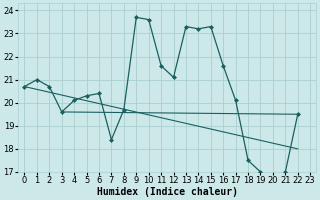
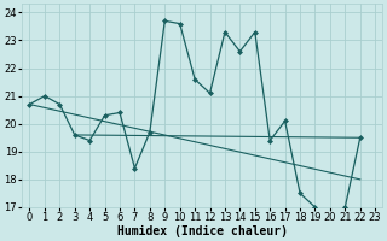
4: 20.1 -> 19.4
14: 23.2 -> 22.6
16: 21.6 -> 19.4
